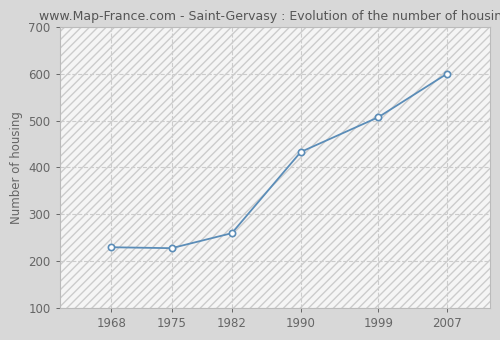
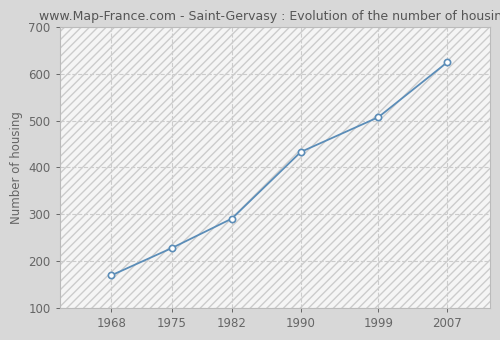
1968: 230 -> 170
1982: 260 -> 291
2007: 600 -> 624
